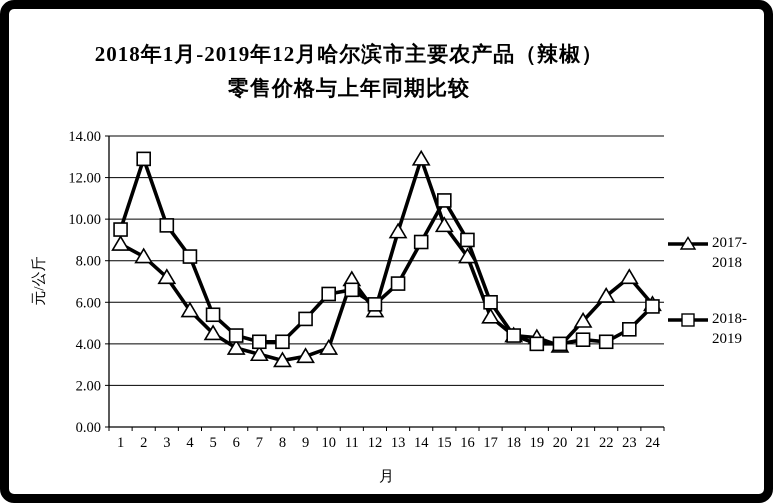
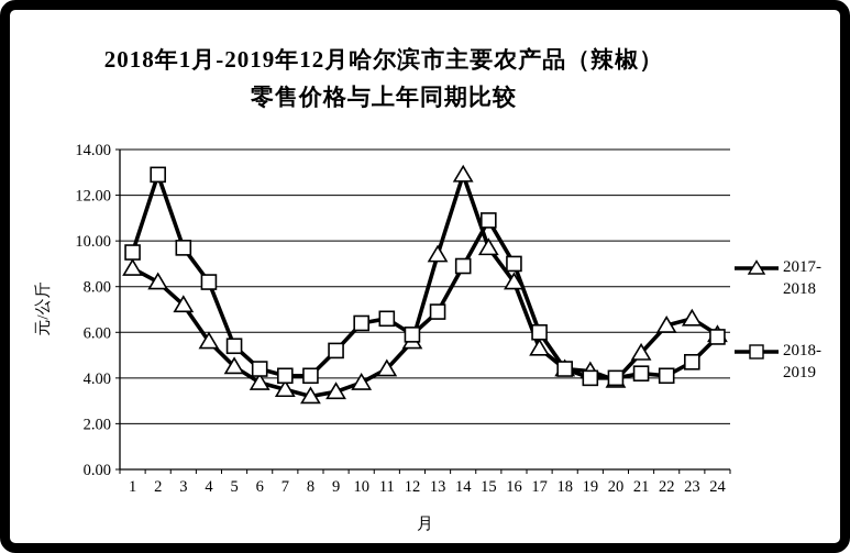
2017-2018/11: 7.1 -> 4.4
2017-2018/23: 7.2 -> 6.6
